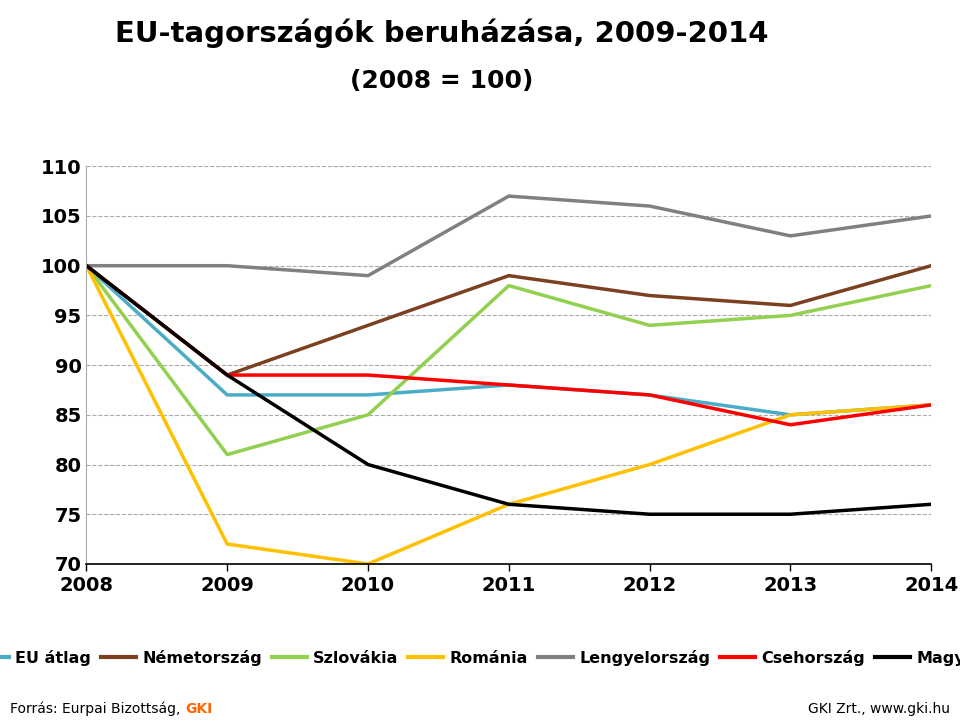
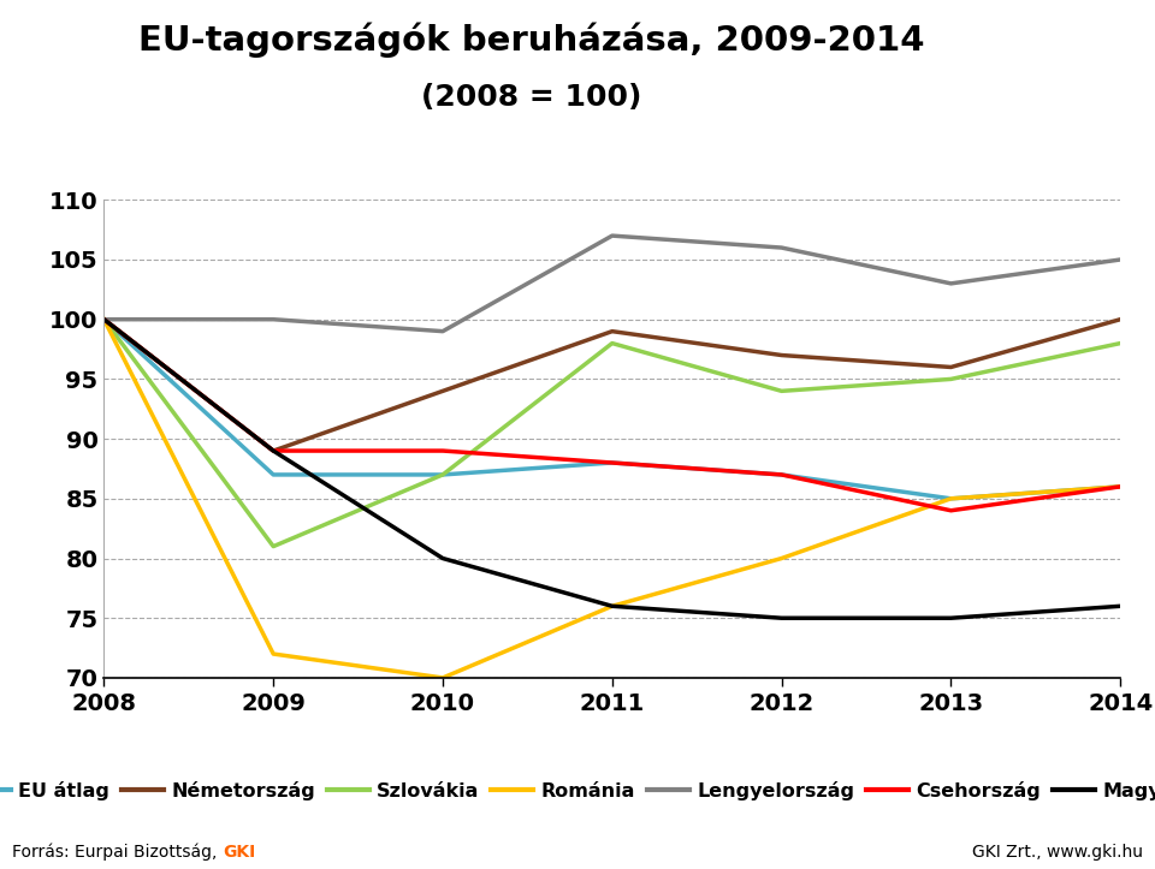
Szlovákia/2010: 85 -> 87
